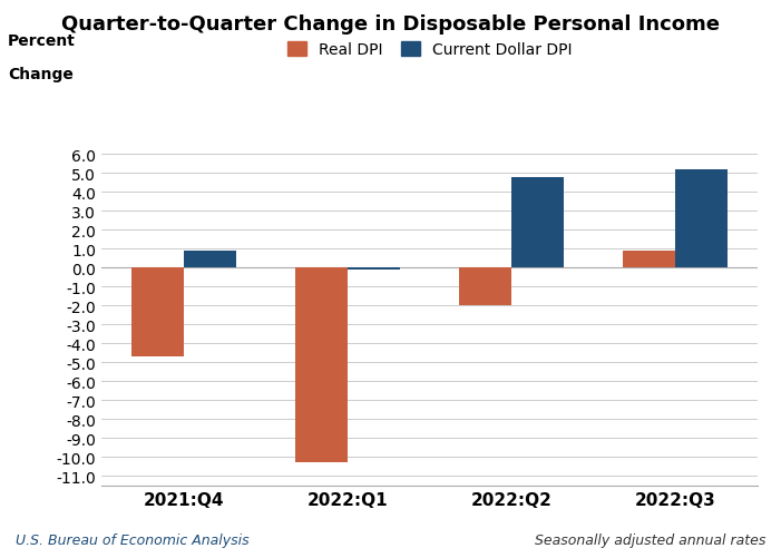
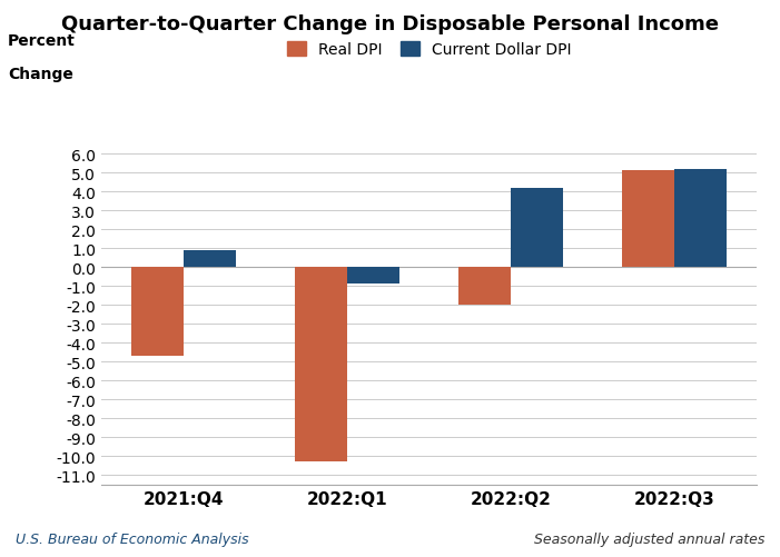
Current Dollar DPI/2022:Q1: -0.1 -> -0.9
Current Dollar DPI/2022:Q2: 4.8 -> 4.2
Real DPI/2022:Q3: 0.9 -> 5.1
